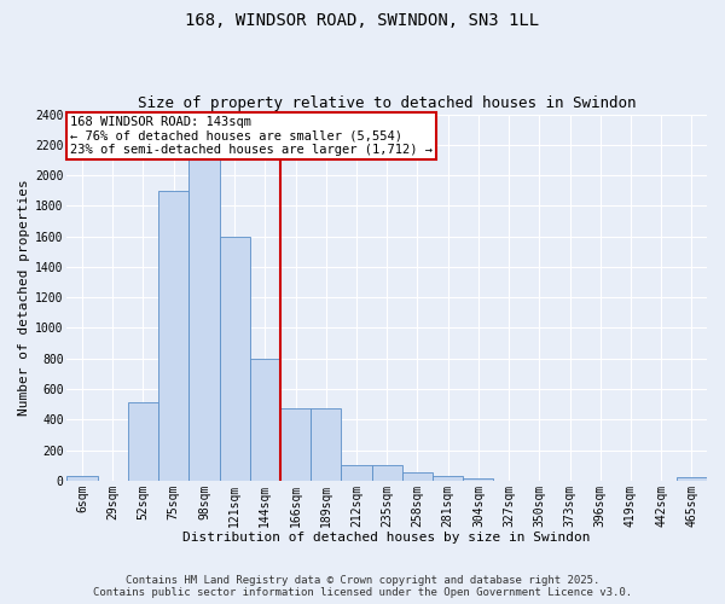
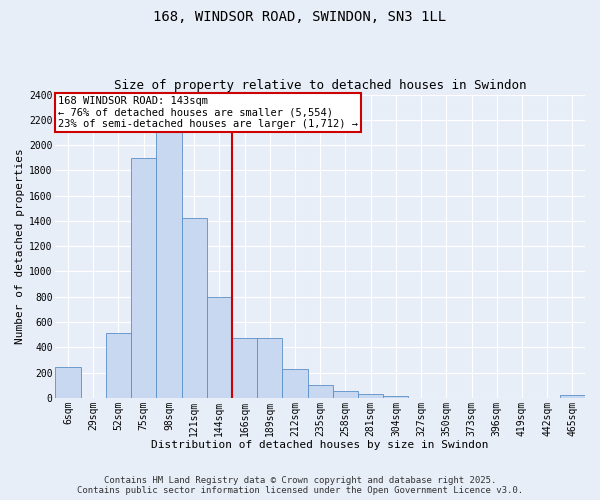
6sqm: 30 -> 240
121sqm: 1600 -> 1420
212sqm: 100 -> 230
